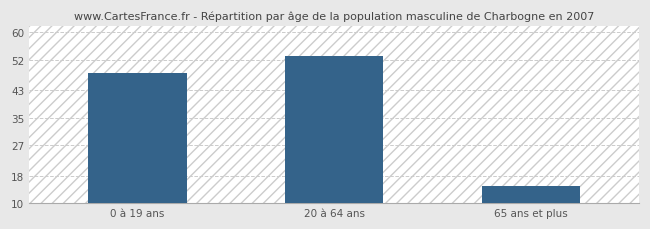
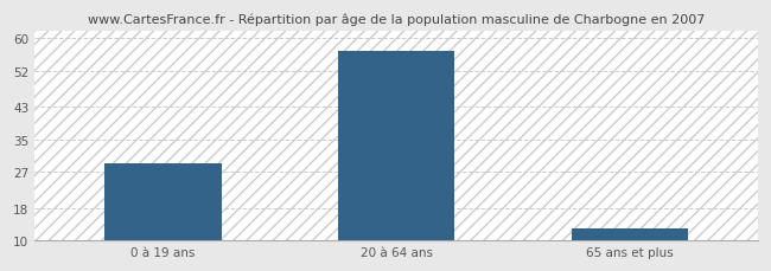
0 à 19 ans: 48 -> 29
20 à 64 ans: 53 -> 57
65 ans et plus: 15 -> 13
